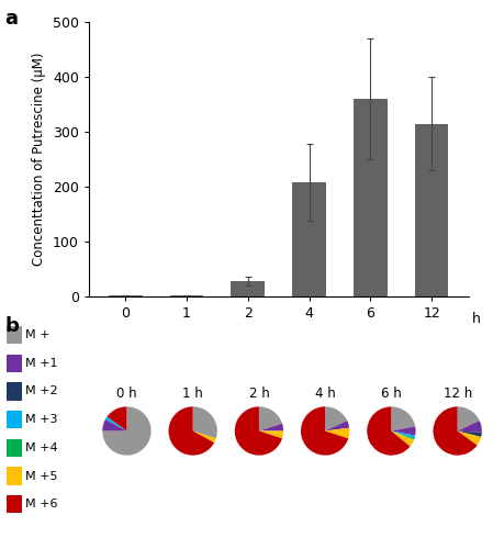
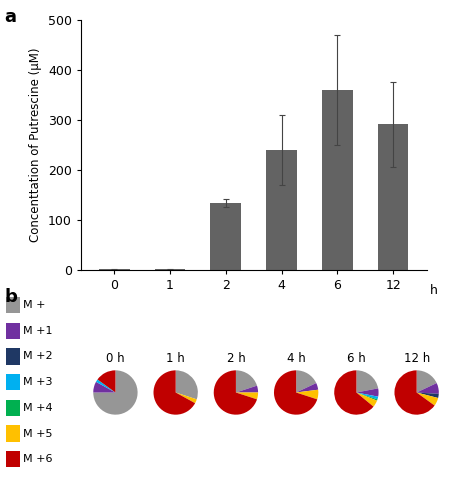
2: 28 -> 134
4: 208 -> 240
12: 315 -> 292
